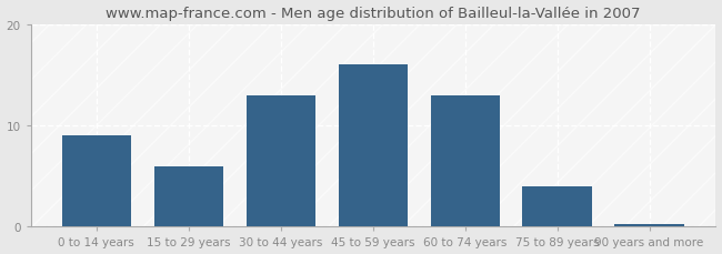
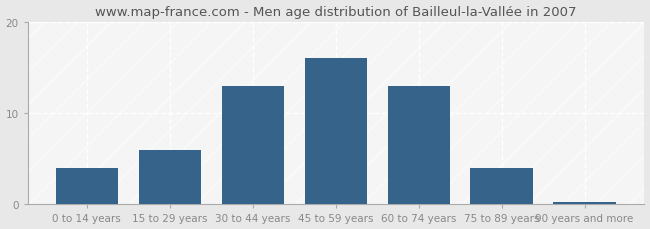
0 to 14 years: 9.0 -> 4.0
